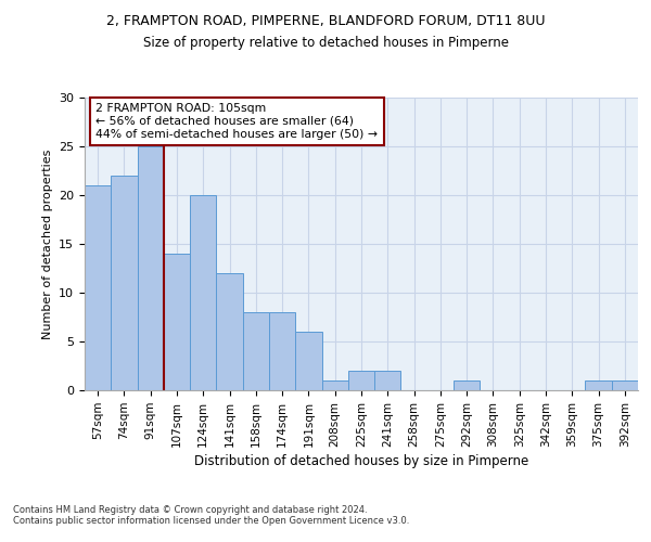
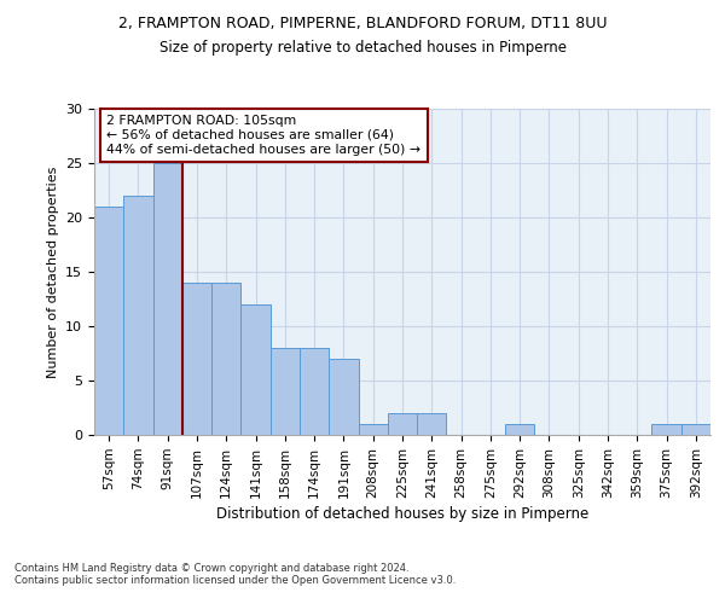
124sqm: 20 -> 14
191sqm: 6 -> 7
